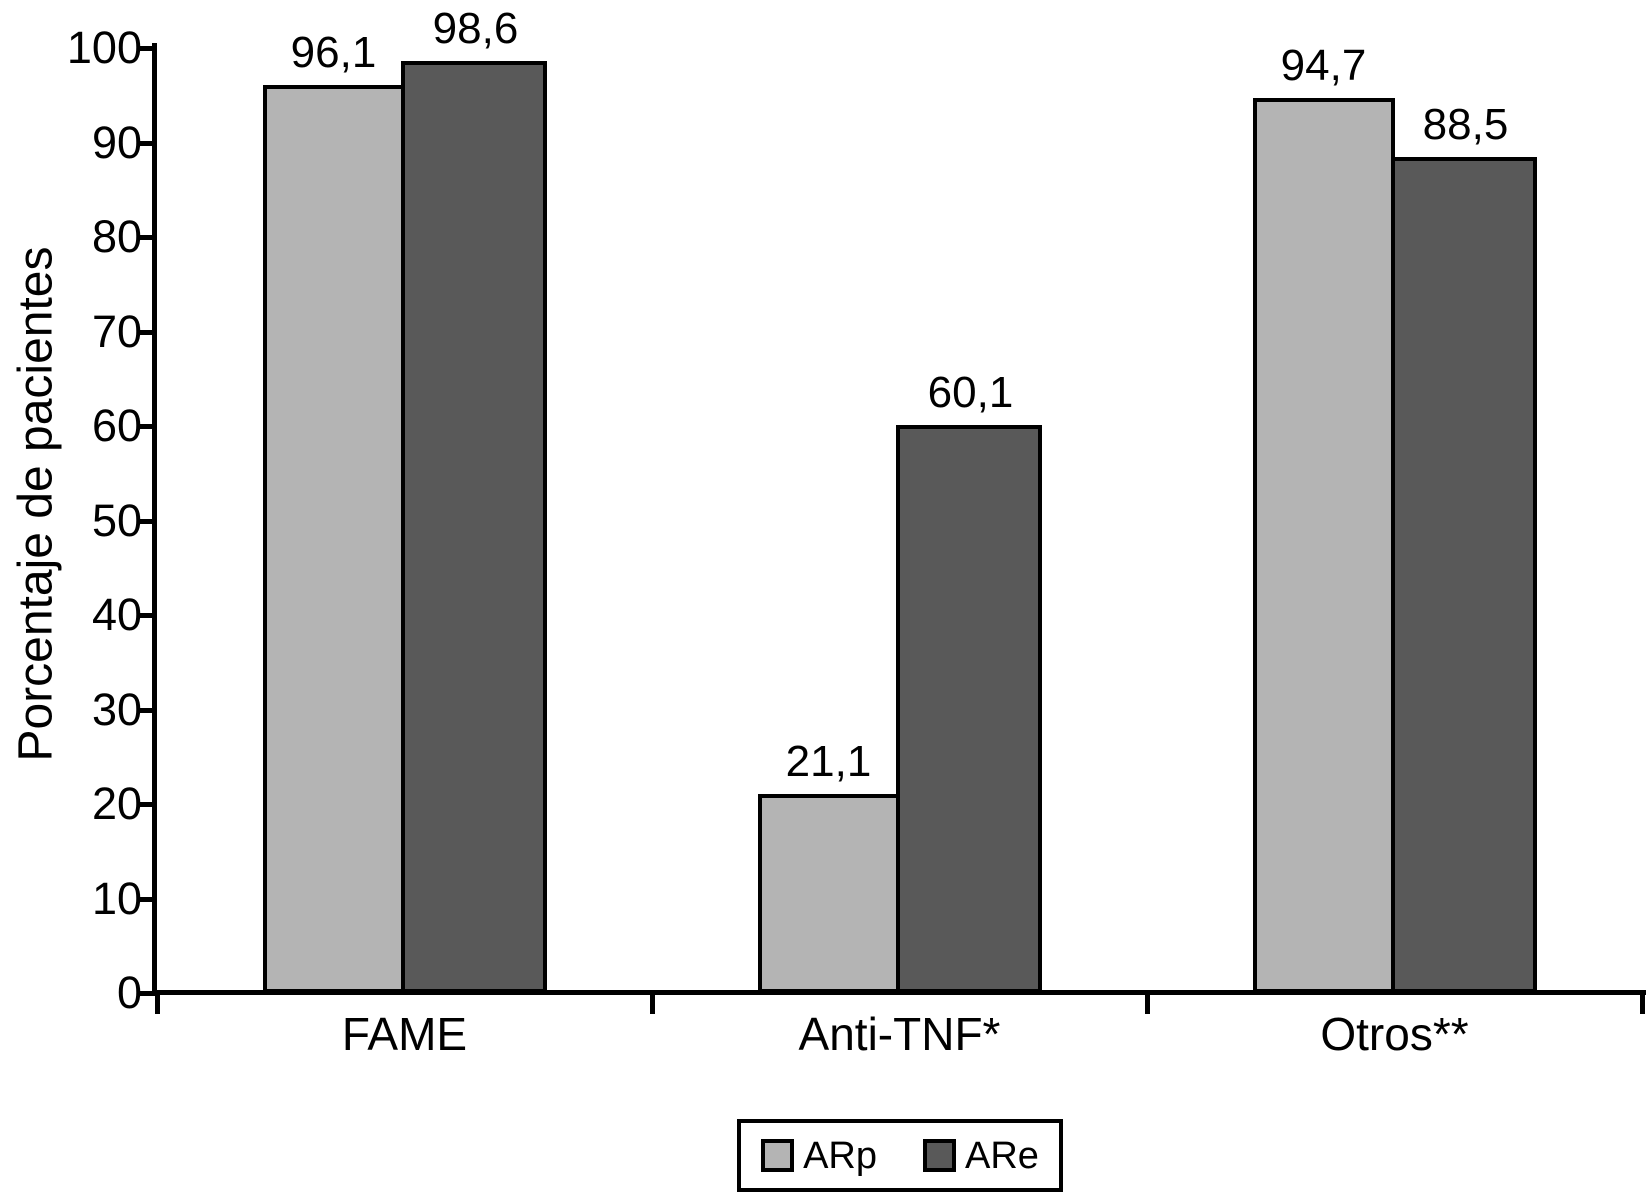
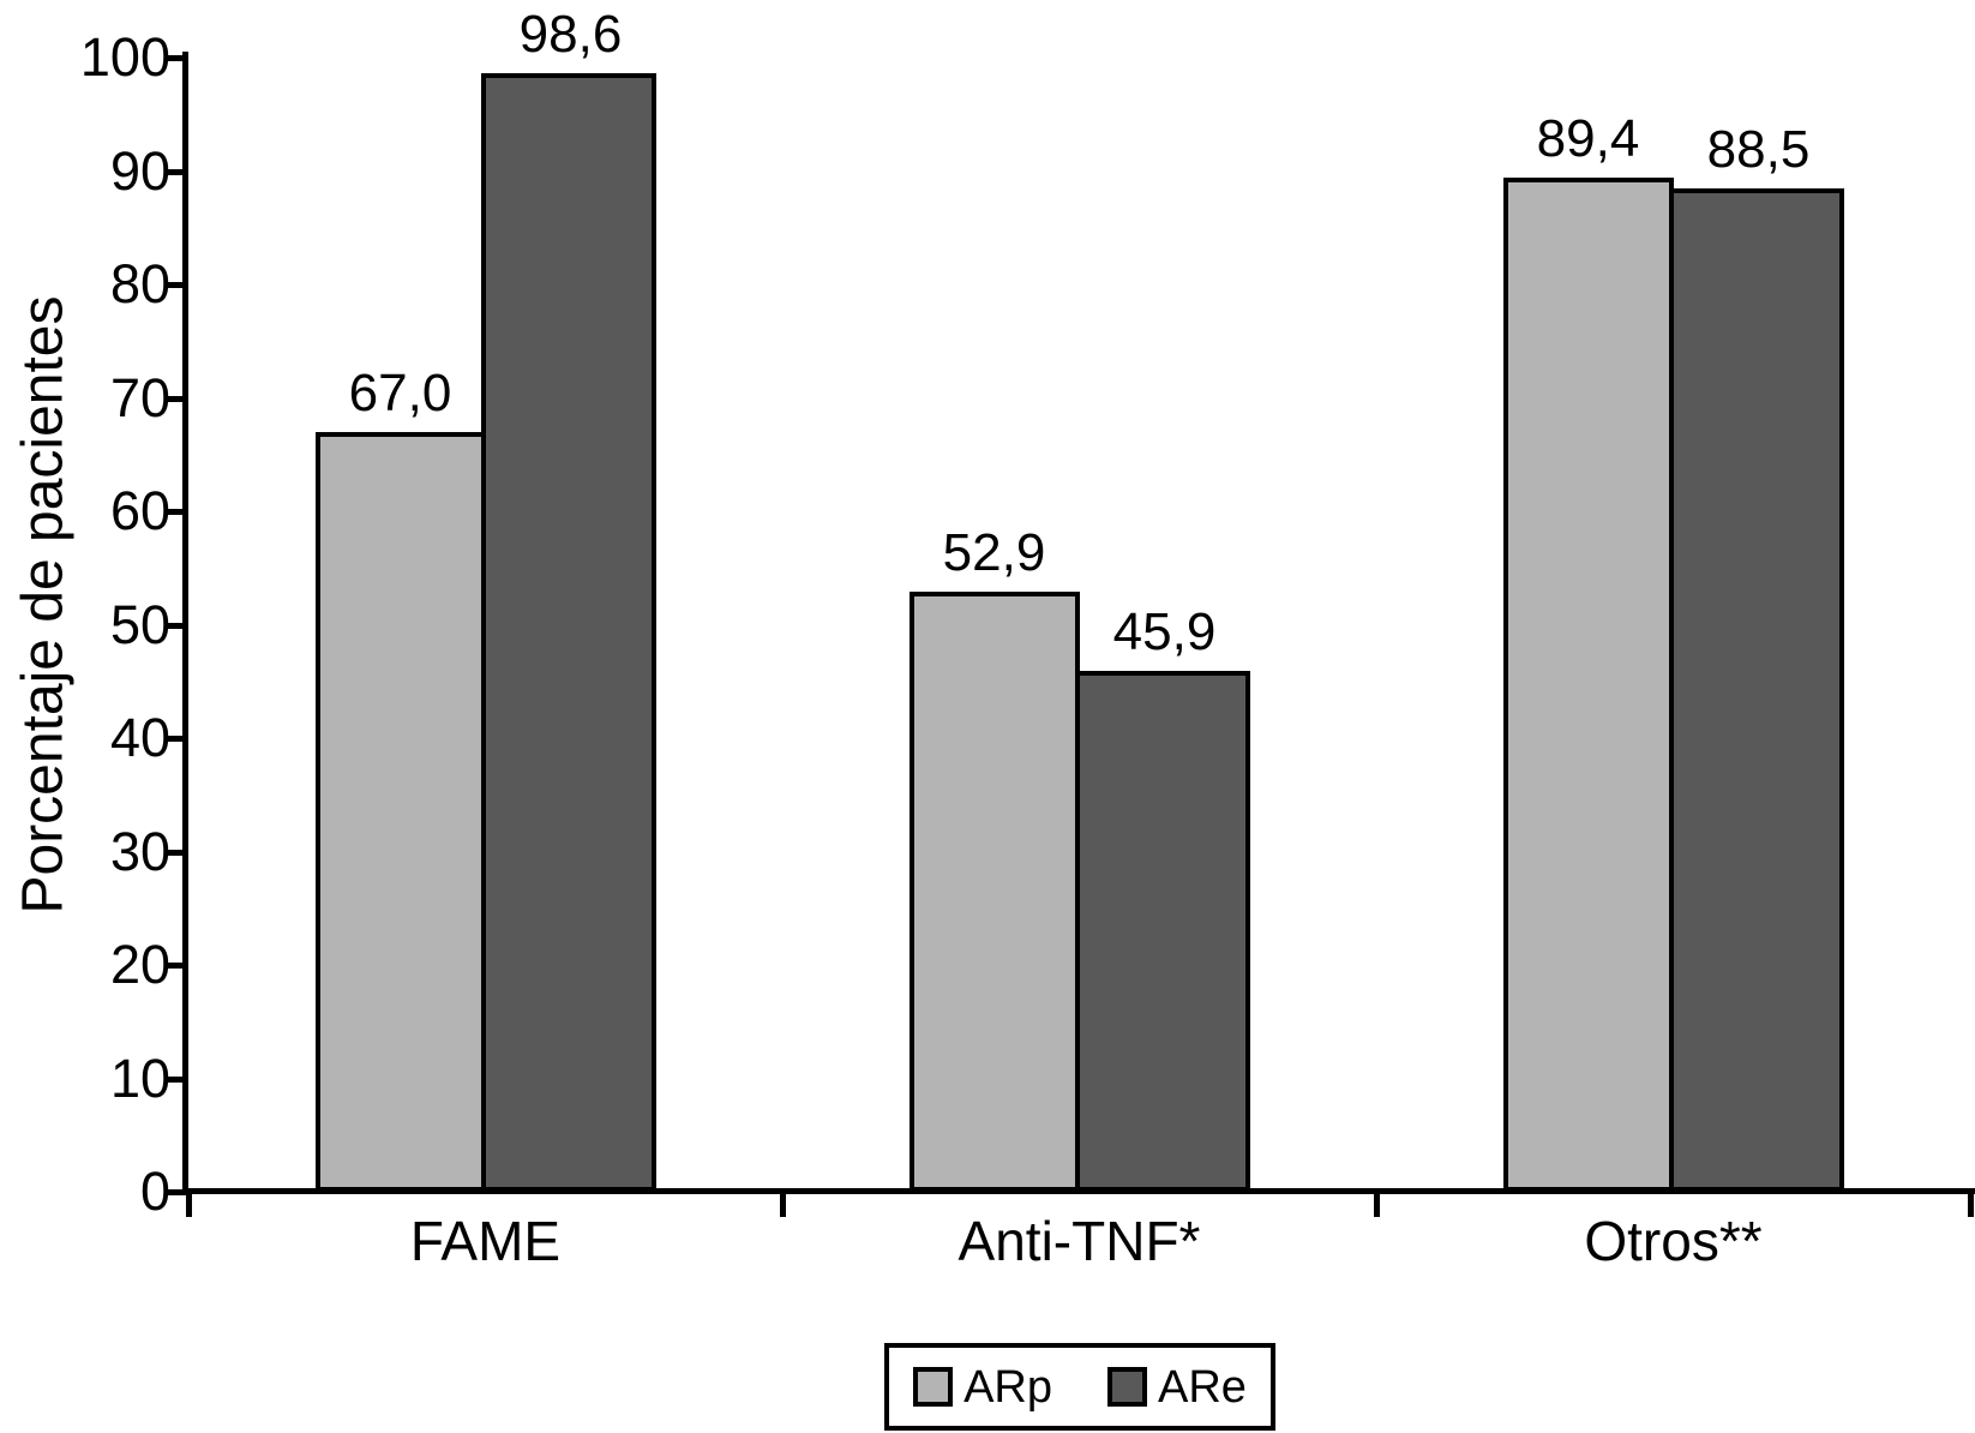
ARp/FAME: 96,1 -> 67,0
ARp/Anti-TNF*: 21,1 -> 52,9
ARe/Anti-TNF*: 60,1 -> 45,9
ARp/Otros**: 94,7 -> 89,4
